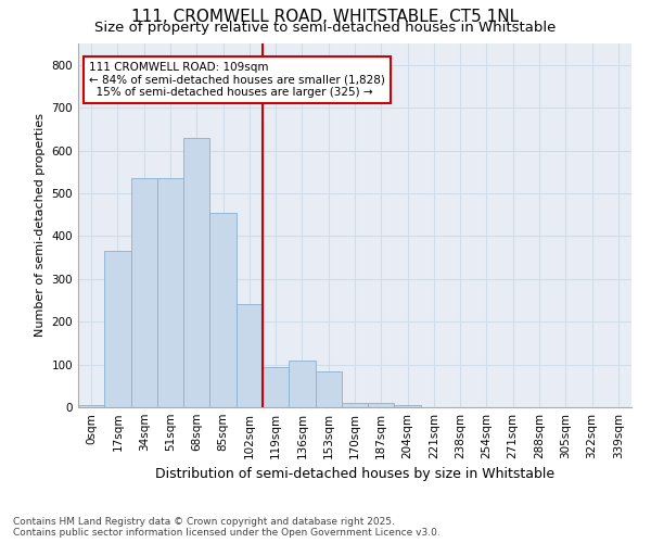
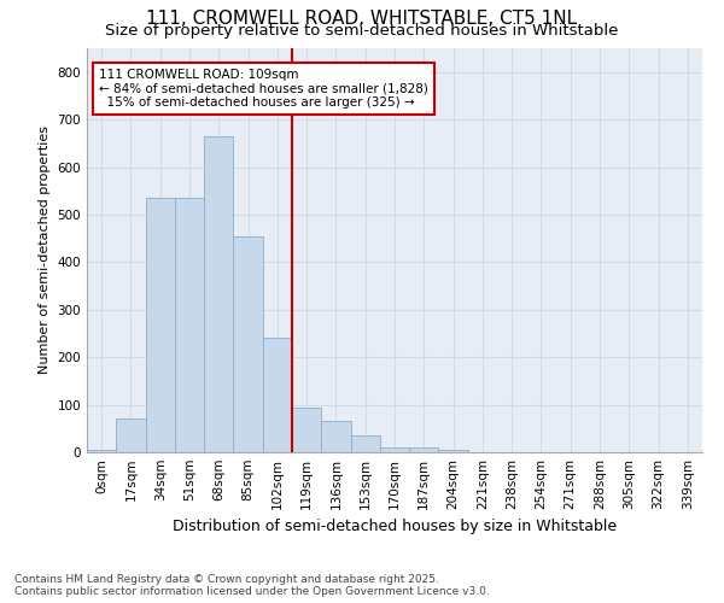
17sqm: 365 -> 70
68sqm: 630 -> 665
136sqm: 110 -> 65
153sqm: 85 -> 35
